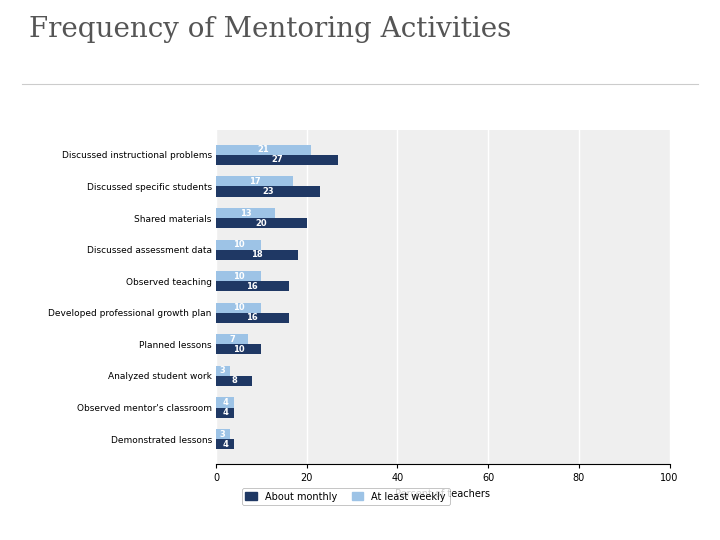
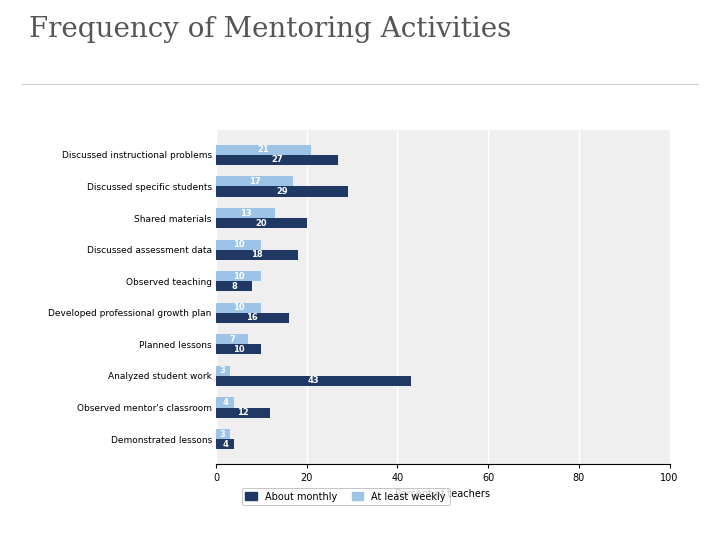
About monthly/Discussed specific students: 23 -> 29
About monthly/Observed teaching: 16 -> 8
About monthly/Analyzed student work: 8 -> 43
About monthly/Observed mentor's classroom: 4 -> 12
